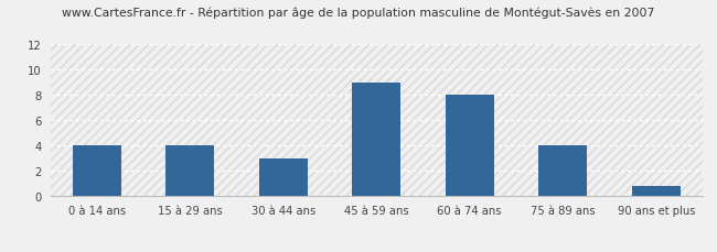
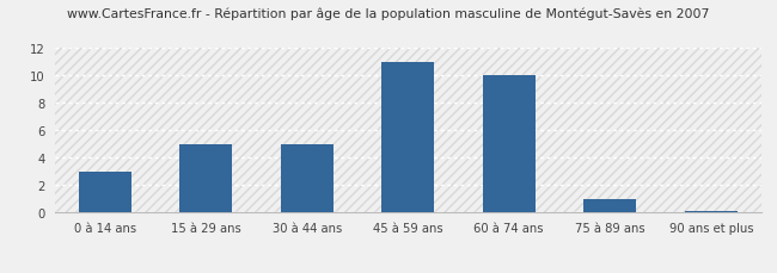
0 à 14 ans: 4.0 -> 3.0
15 à 29 ans: 4.0 -> 5.0
30 à 44 ans: 3.0 -> 5.0
45 à 59 ans: 9.0 -> 11.0
60 à 74 ans: 8.0 -> 10.0
75 à 89 ans: 4.0 -> 1.0
90 ans et plus: 0.8 -> 0.1
